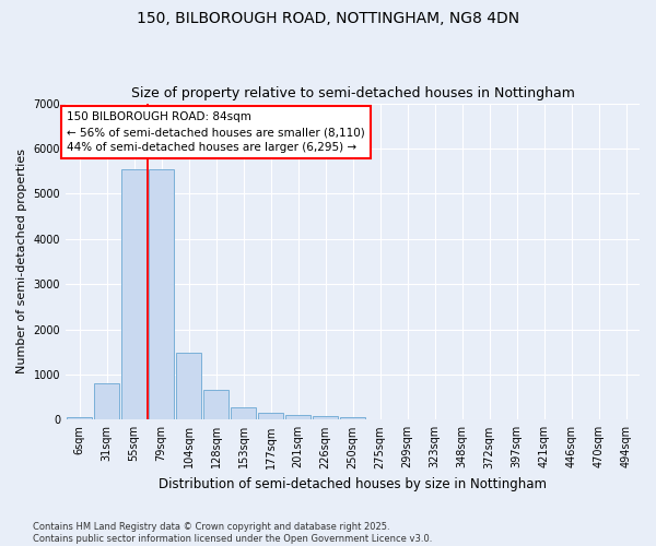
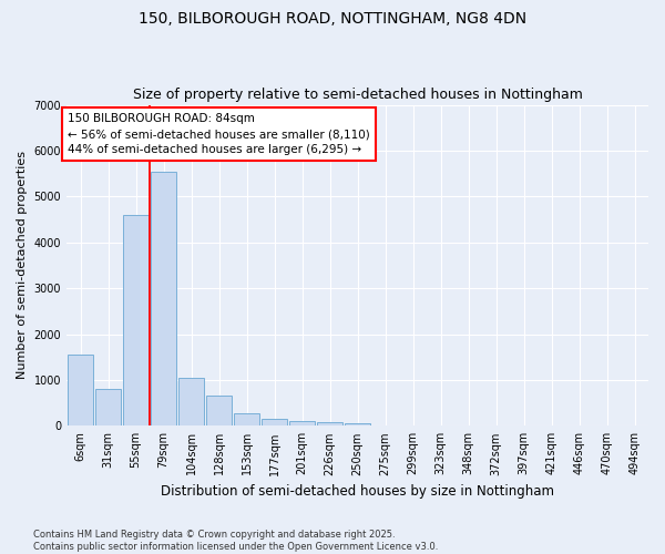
6sqm: 60 -> 1550
55sqm: 5550 -> 4600
104sqm: 1490 -> 1050
